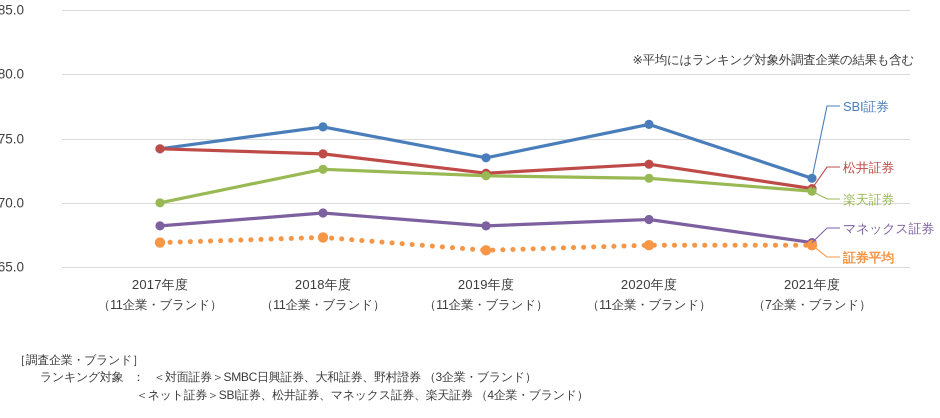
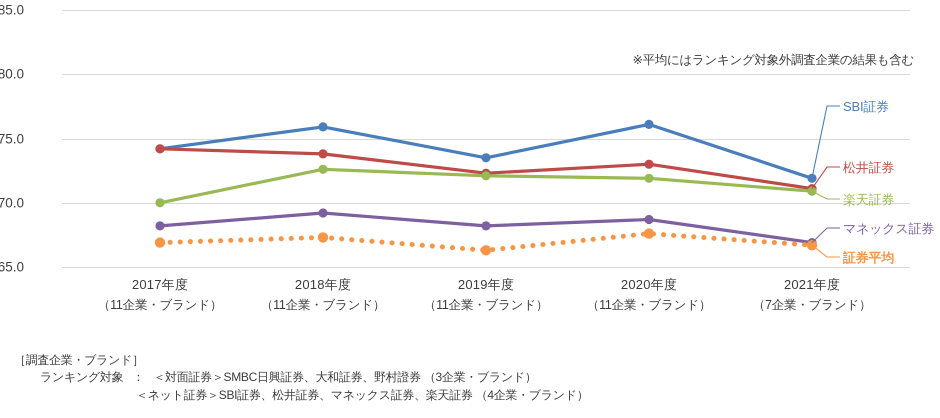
証券平均/2020年度: 66.7 -> 67.6
